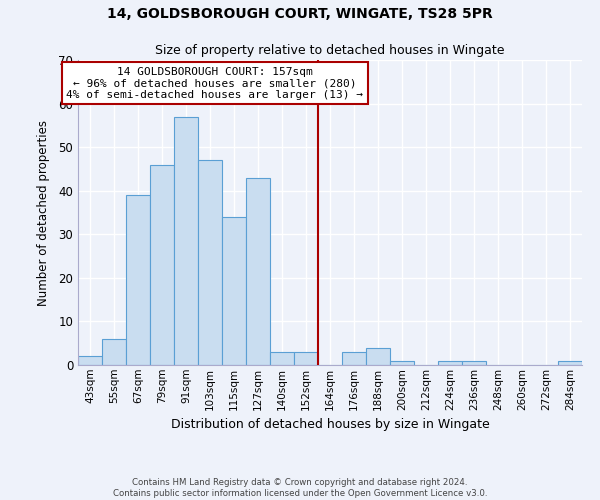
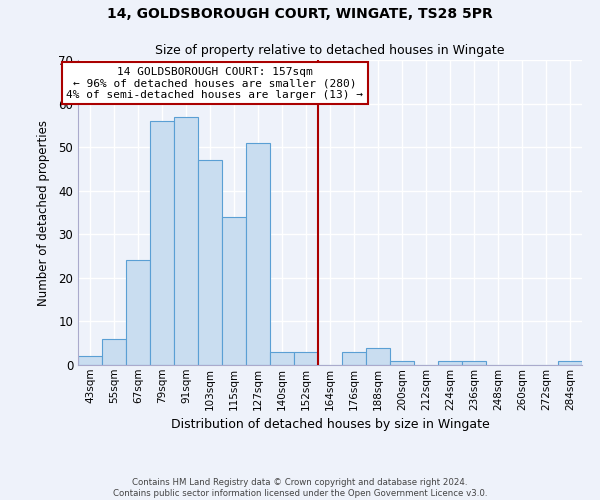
67sqm: 39 -> 24
79sqm: 46 -> 56
127sqm: 43 -> 51
